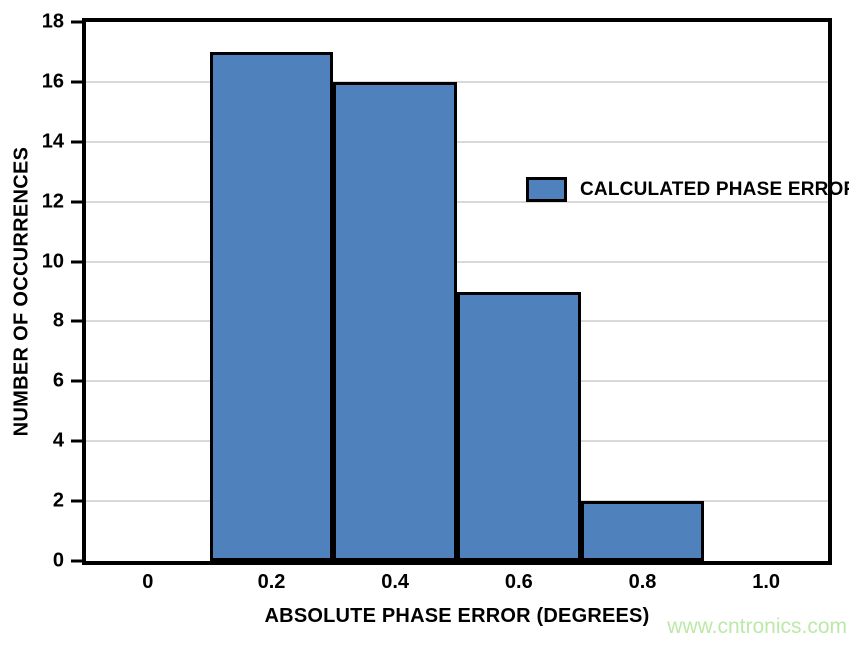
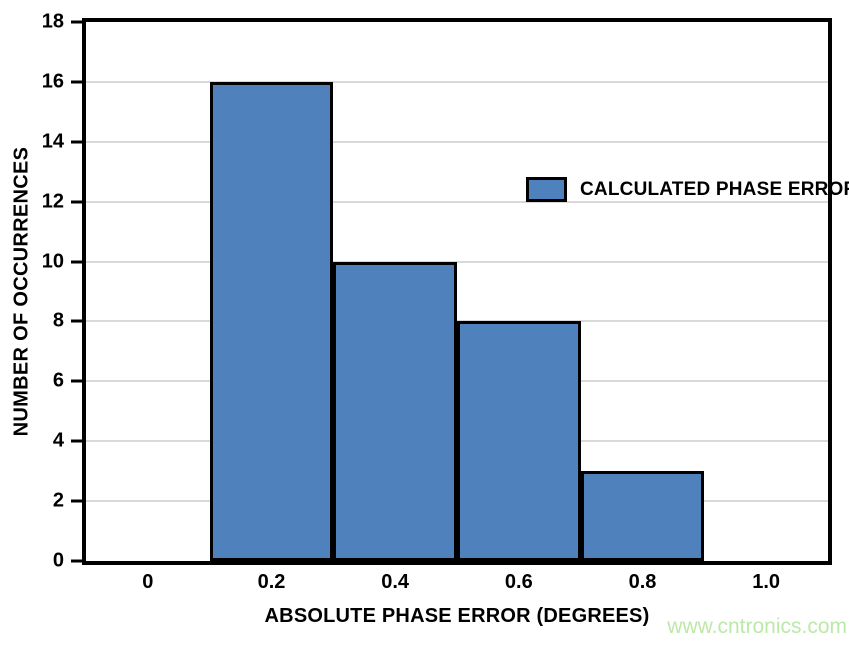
0.2: 17 -> 16
0.4: 16 -> 10
0.6: 9 -> 8
0.8: 2 -> 3
